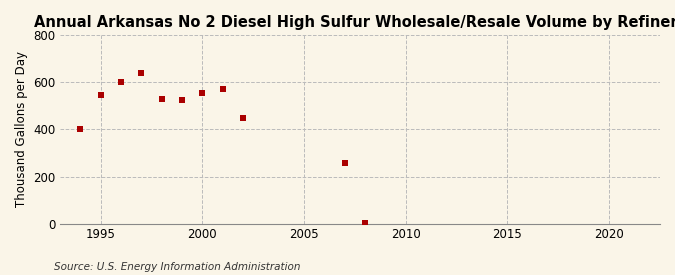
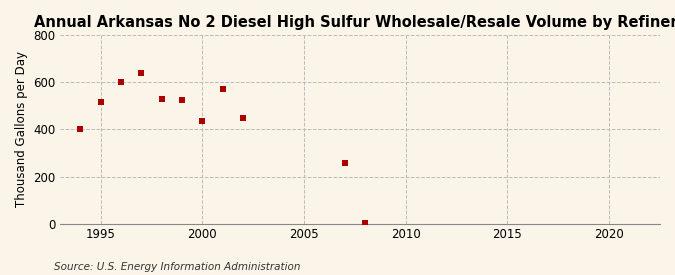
1995: 545 -> 515
2000: 555 -> 435
